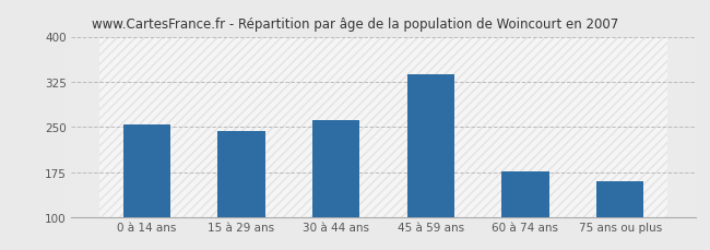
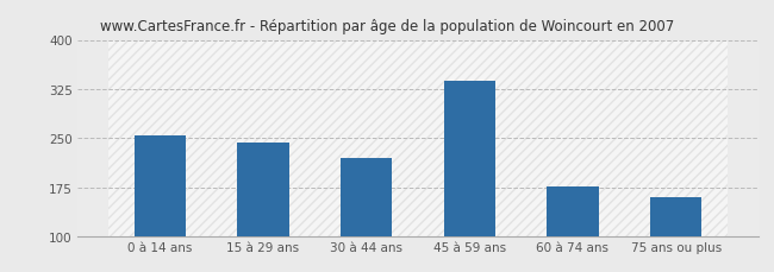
30 à 44 ans: 262 -> 220
